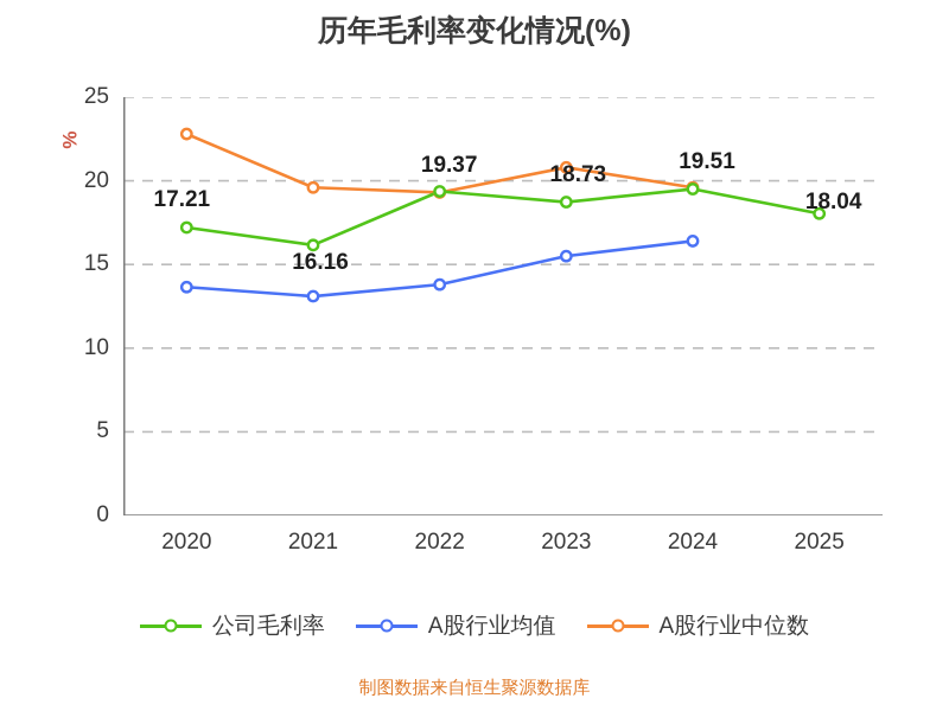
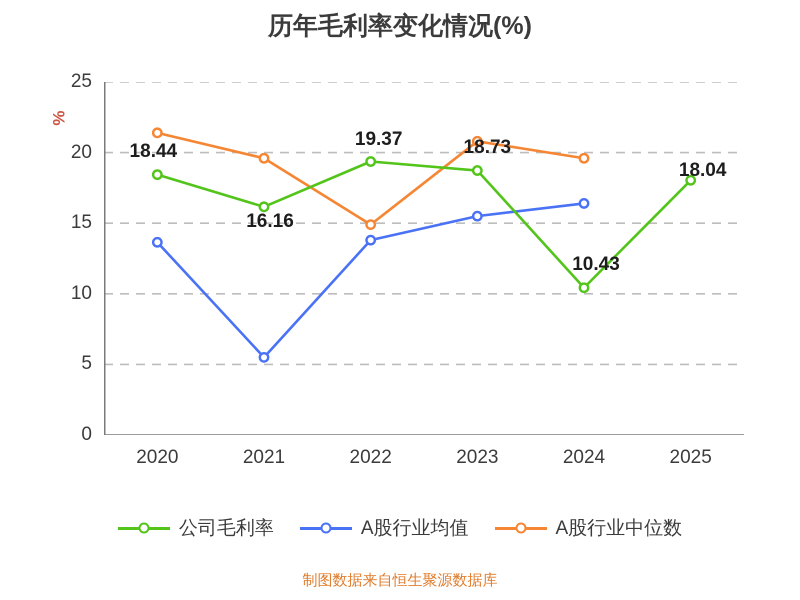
公司毛利率/2020: 17.21 -> 18.44
A股行业中位数/2020: 22.8 -> 21.4
A股行业均值/2021: 13.1 -> 5.5
A股行业中位数/2022: 19.3 -> 14.9
公司毛利率/2024: 19.51 -> 10.43
